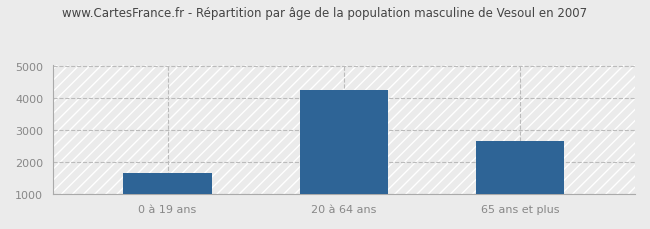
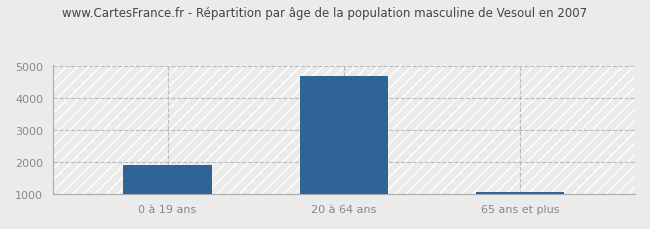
0 à 19 ans: 1650 -> 1920
20 à 64 ans: 4250 -> 4680
65 ans et plus: 2650 -> 1080
